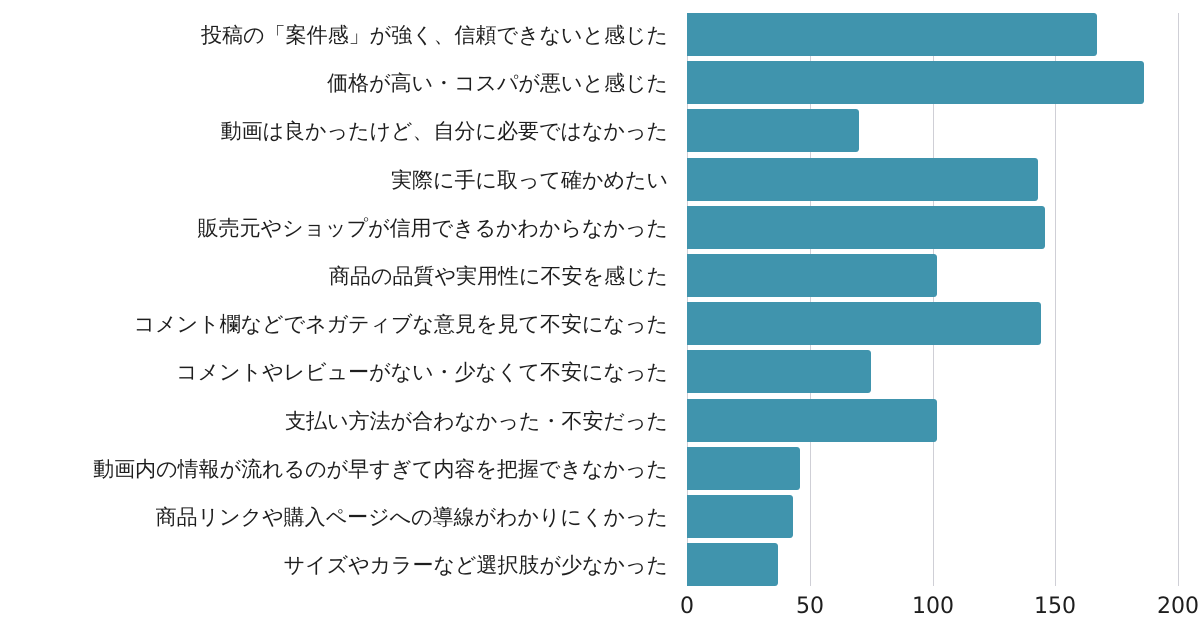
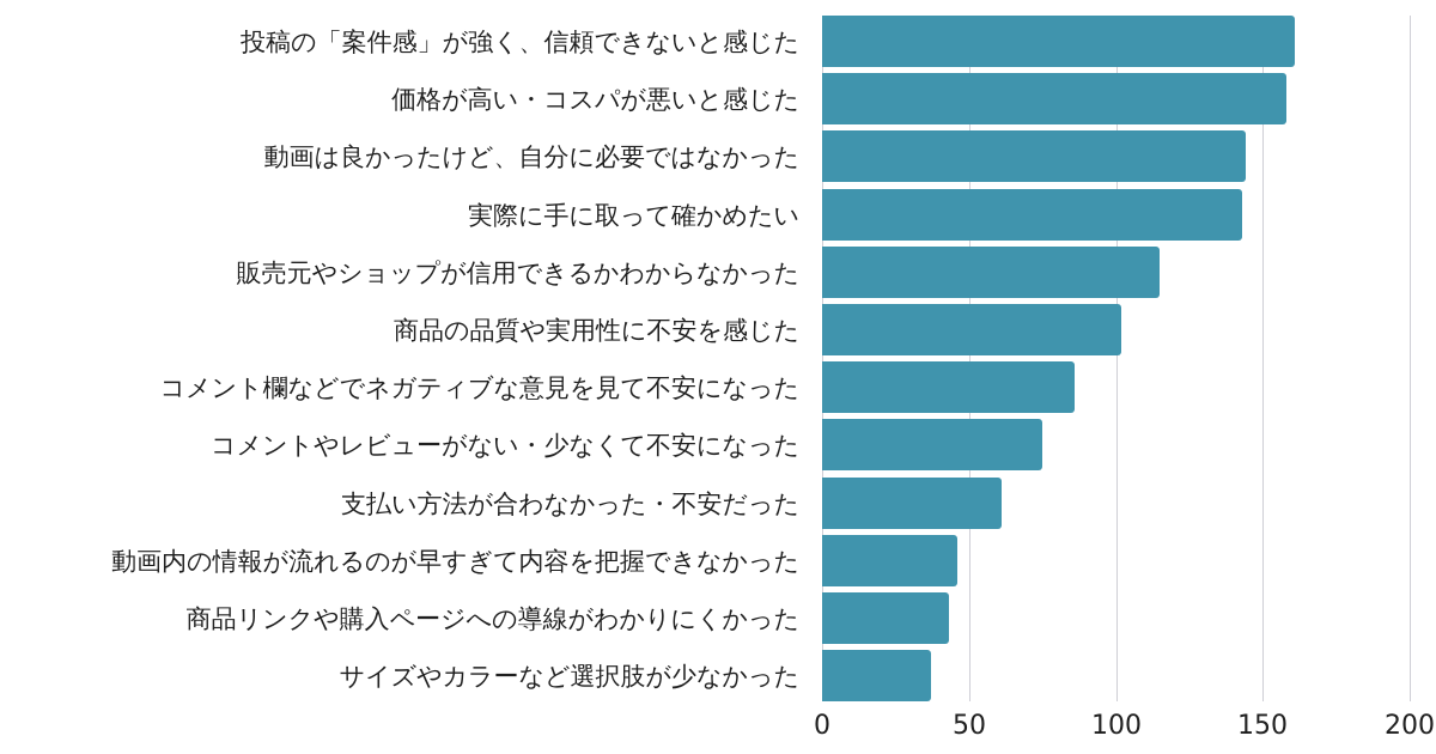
投稿の「案件感」が強く、信頼できないと感じた: 167 -> 161
価格が高い・コスパが悪いと感じた: 186 -> 158
動画は良かったけど、自分に必要ではなかった: 70 -> 144
販売元やショップが信用できるかわからなかった: 146 -> 115
コメント欄などでネガティブな意見を見て不安になった: 144 -> 86
支払い方法が合わなかった・不安だった: 102 -> 61
